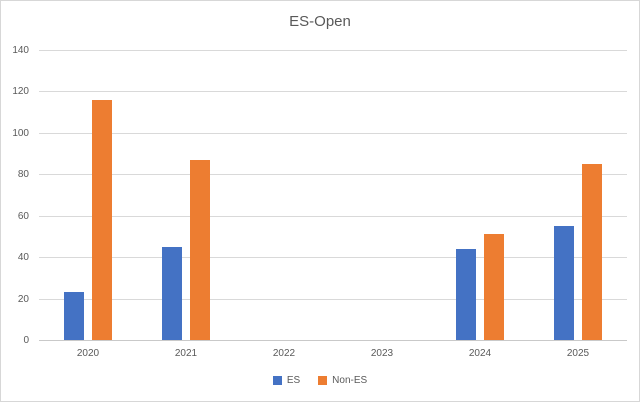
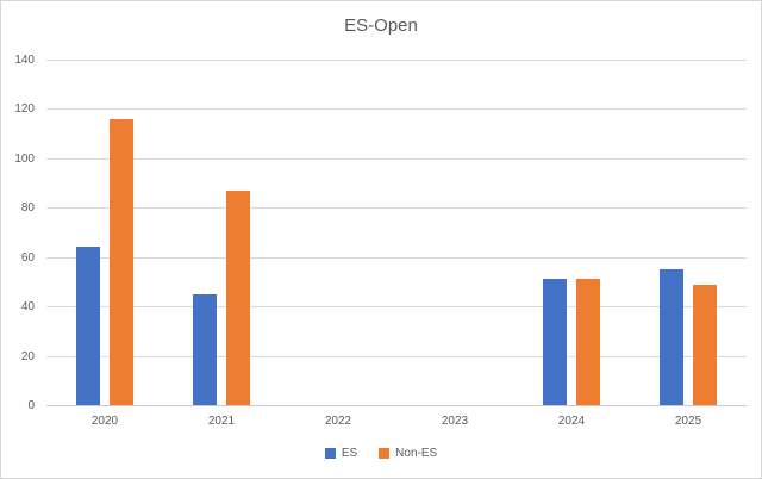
ES/2020: 23 -> 64
ES/2024: 44 -> 51
Non-ES/2025: 85 -> 49
